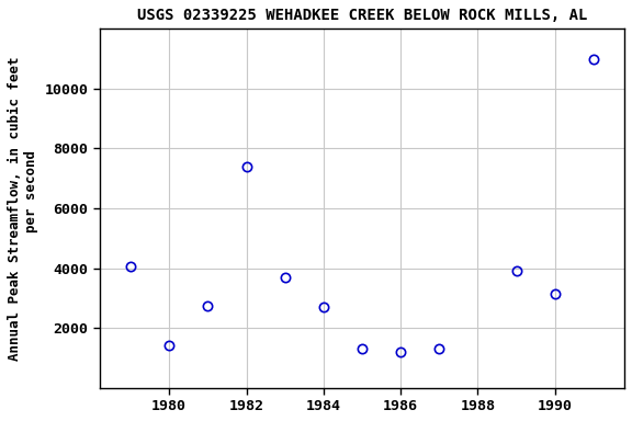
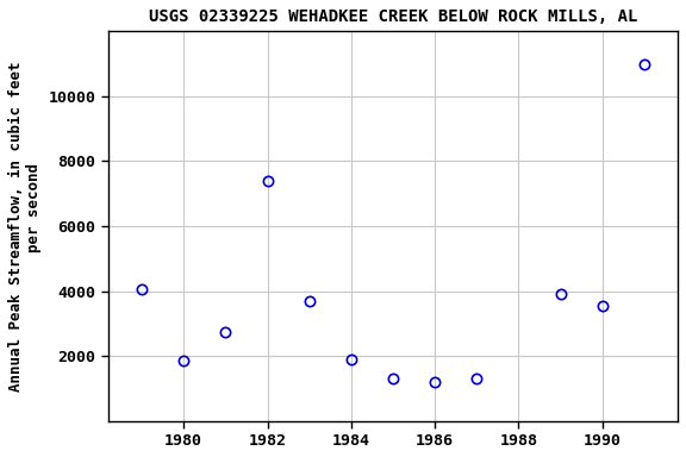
1980: 1400 -> 1850
1984: 2700 -> 1900
1990: 3150 -> 3550
